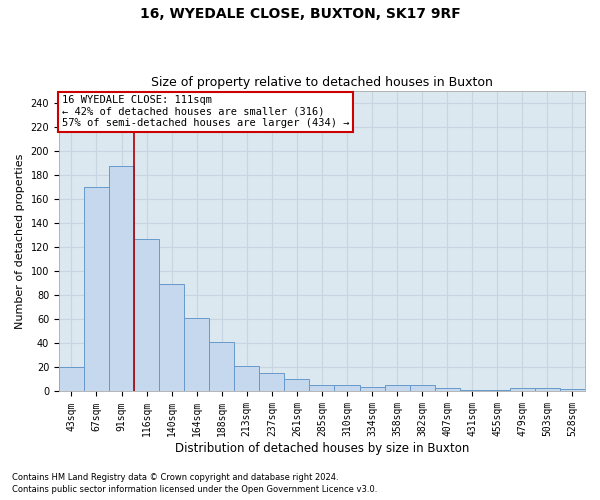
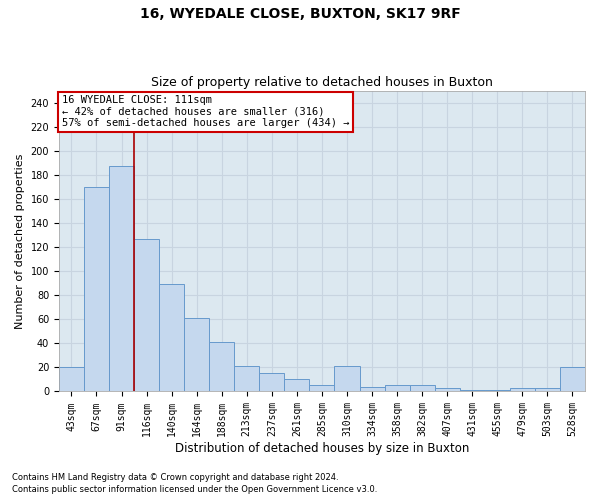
310sqm: 5 -> 21
528sqm: 2 -> 20
